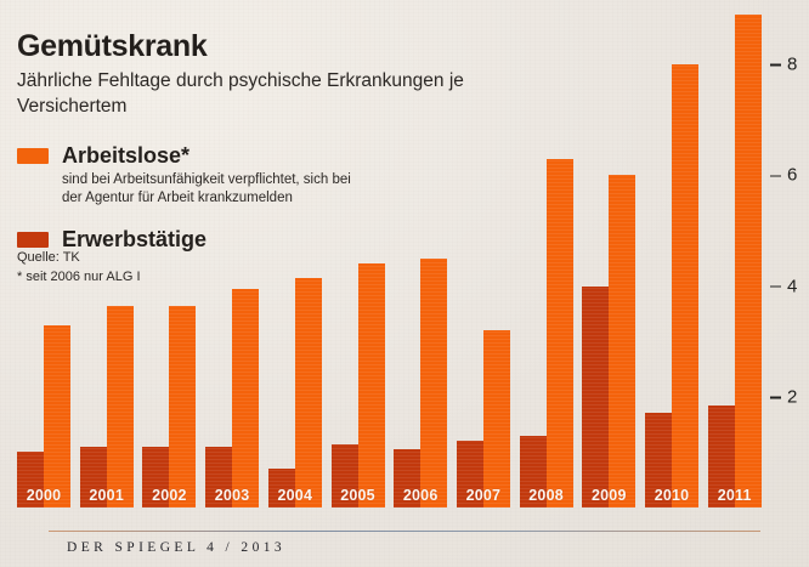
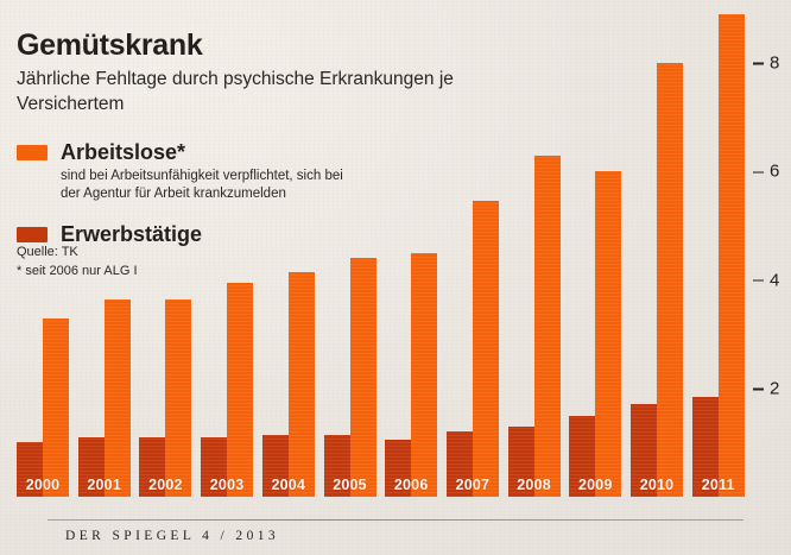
Erwerbstätige/2004: 0.7 -> 1.1
Arbeitslose*/2007: 3.2 -> 5.5
Erwerbstätige/2009: 4.0 -> 1.5
